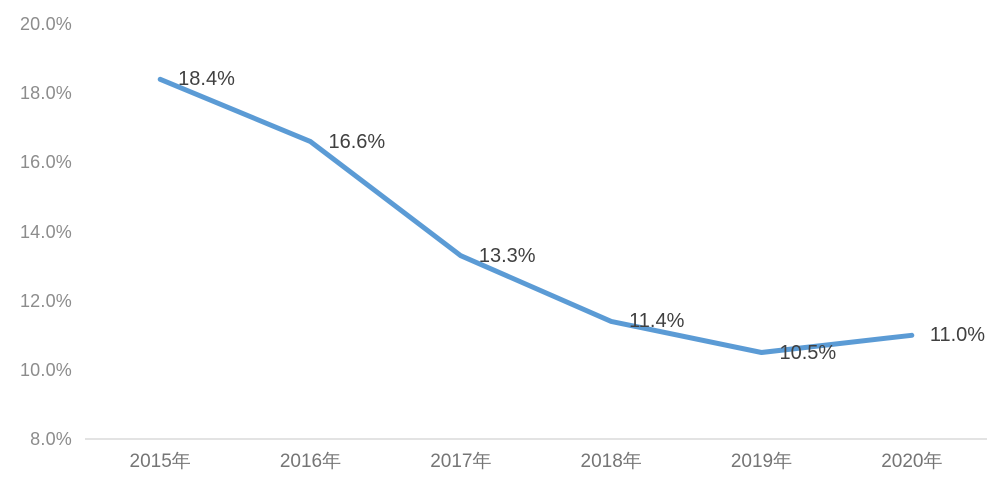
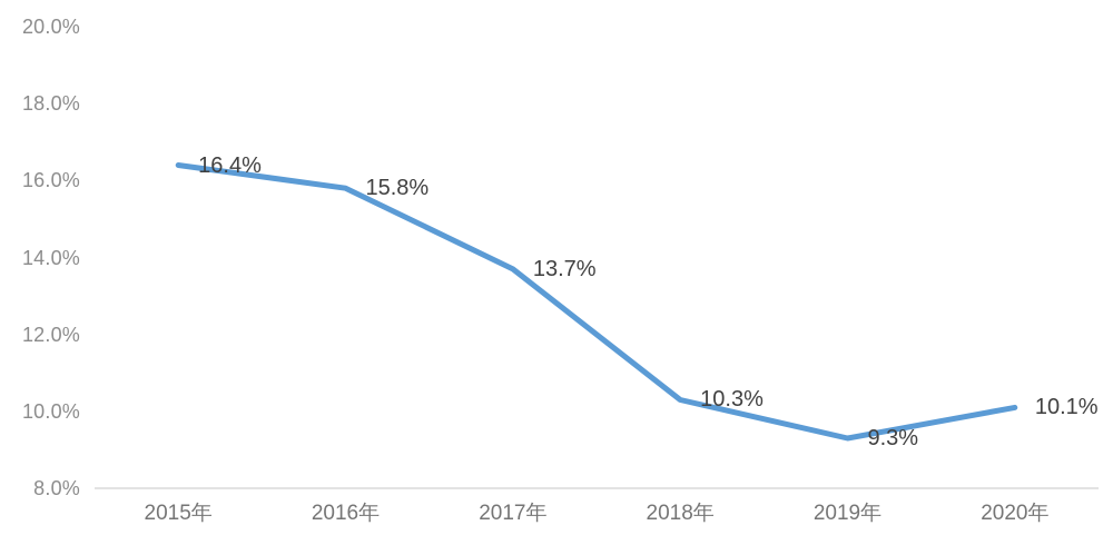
2015年: 18.4% -> 16.4%
2016年: 16.6% -> 15.8%
2017年: 13.3% -> 13.7%
2018年: 11.4% -> 10.3%
2019年: 10.5% -> 9.3%
2020年: 11.0% -> 10.1%
